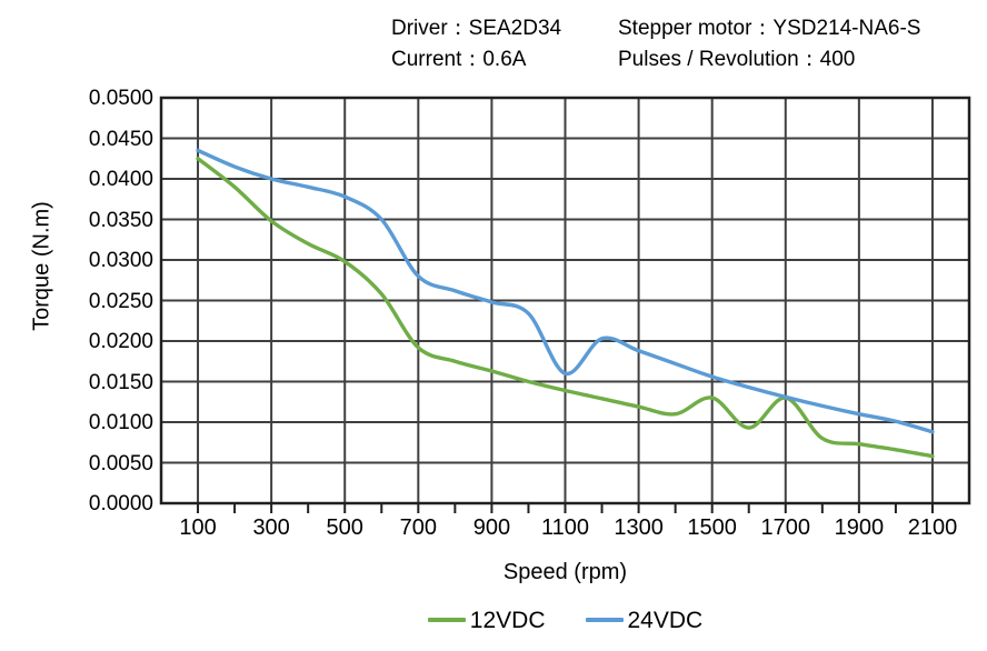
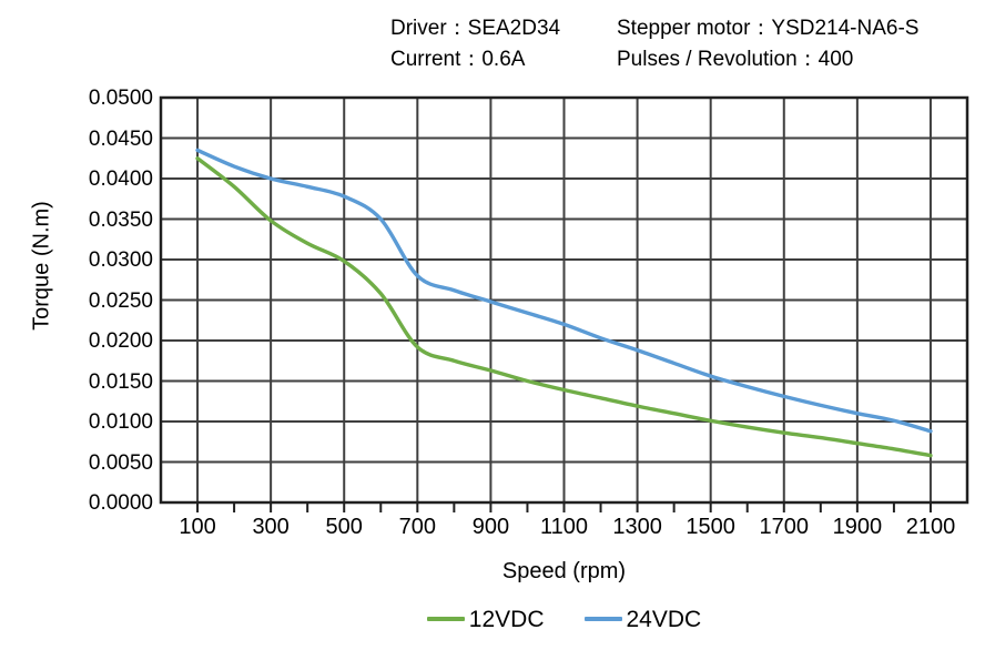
24VDC/1100: 0.016 -> 0.022
12VDC/1500: 0.013 -> 0.010
12VDC/1700: 0.013 -> 0.009
